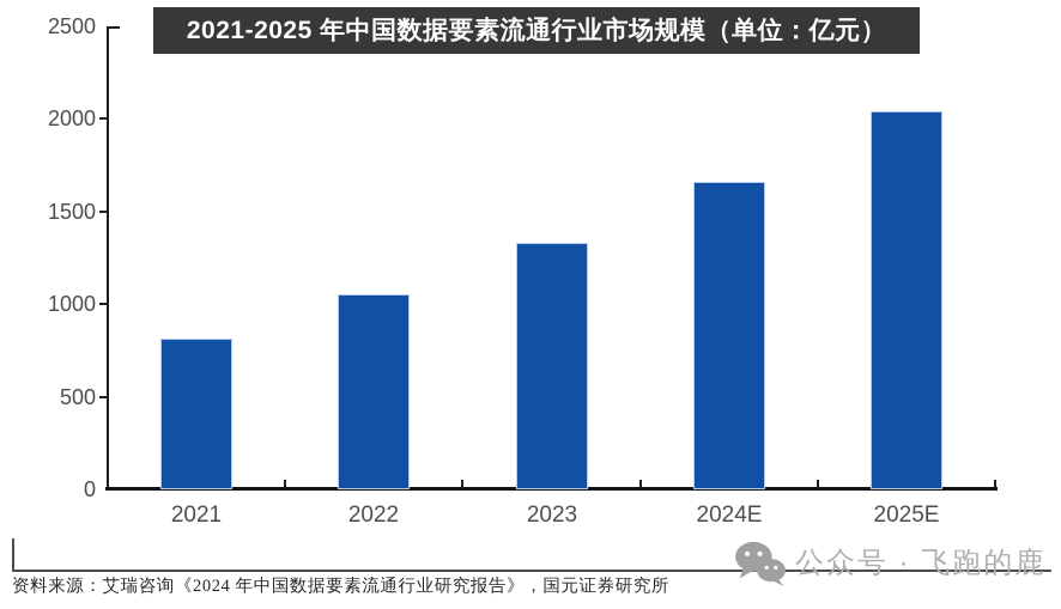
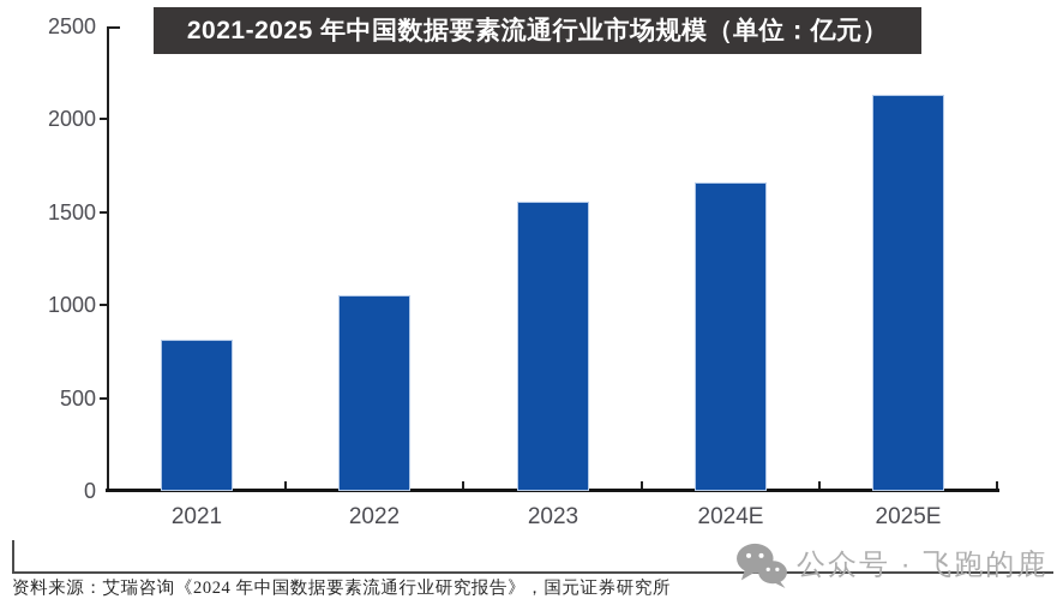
2023: 1330 -> 1560
2025E: 2040 -> 2130
